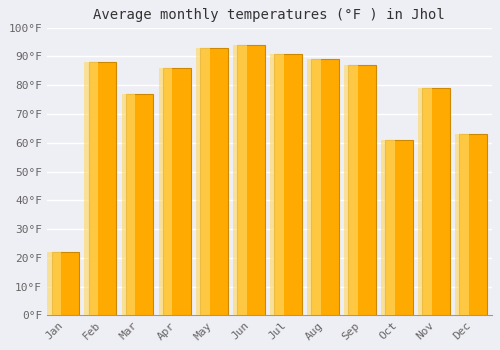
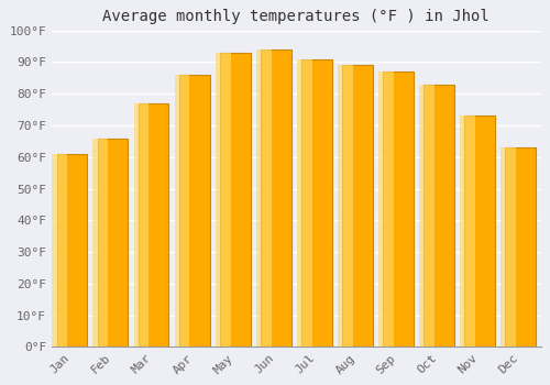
Jan: 22°F -> 61°F
Feb: 88°F -> 66°F
Oct: 61°F -> 83°F
Nov: 79°F -> 73°F
